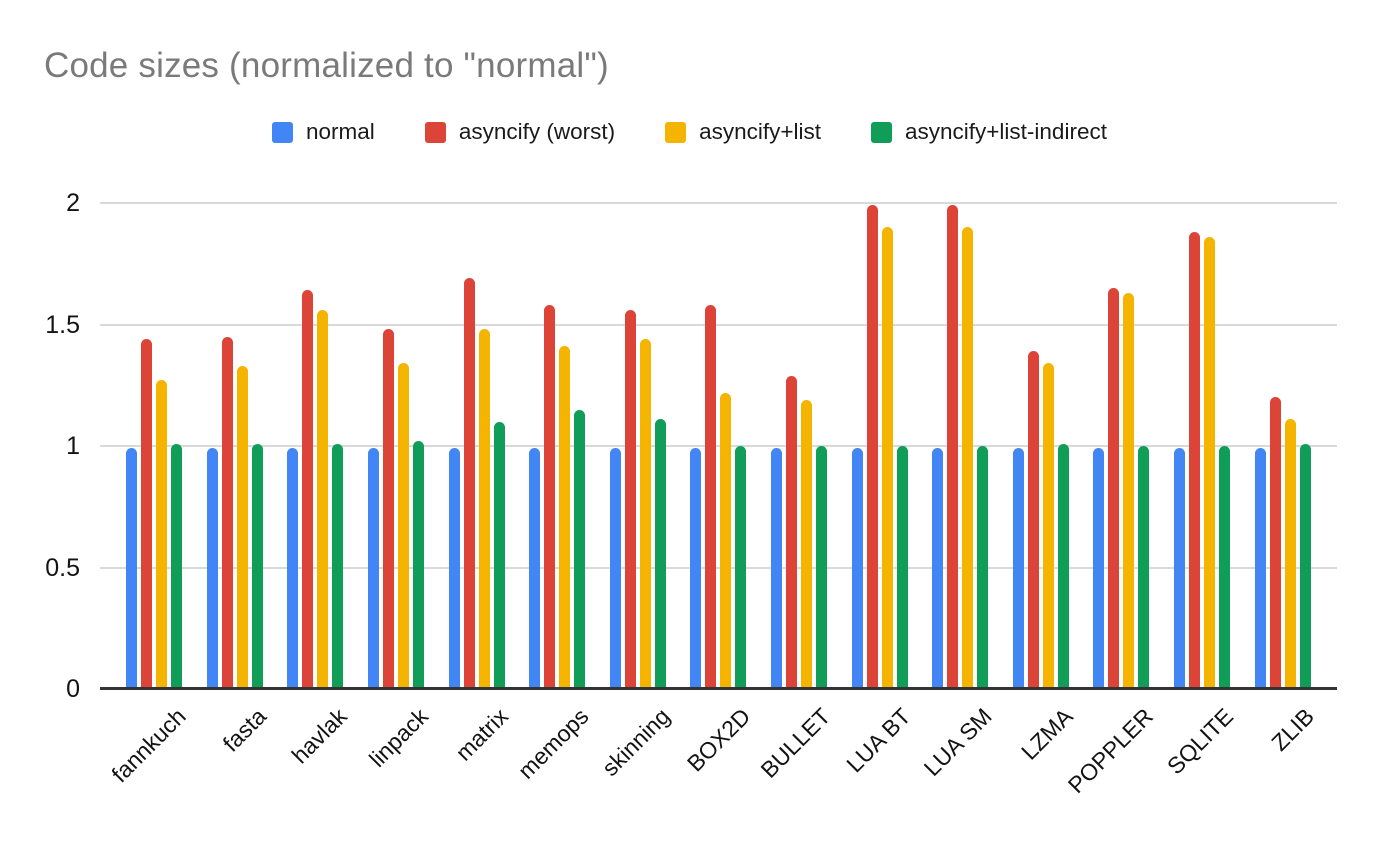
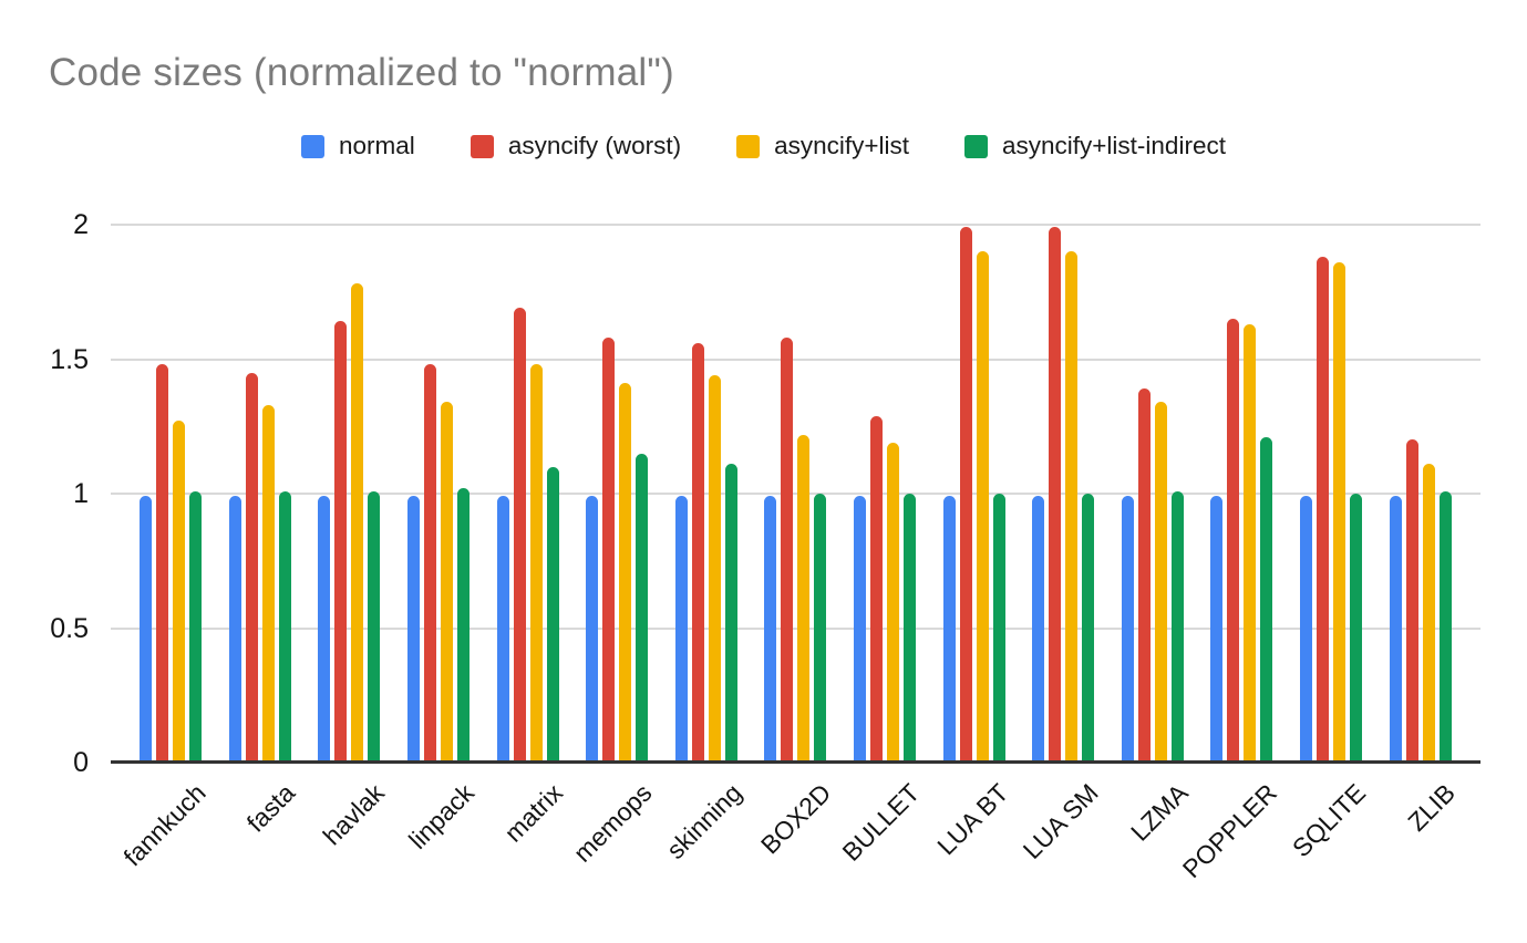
asyncify (worst)/fannkuch: 1.44 -> 1.48
asyncify+list/havlak: 1.56 -> 1.78
asyncify+list-indirect/POPPLER: 1.00 -> 1.21
